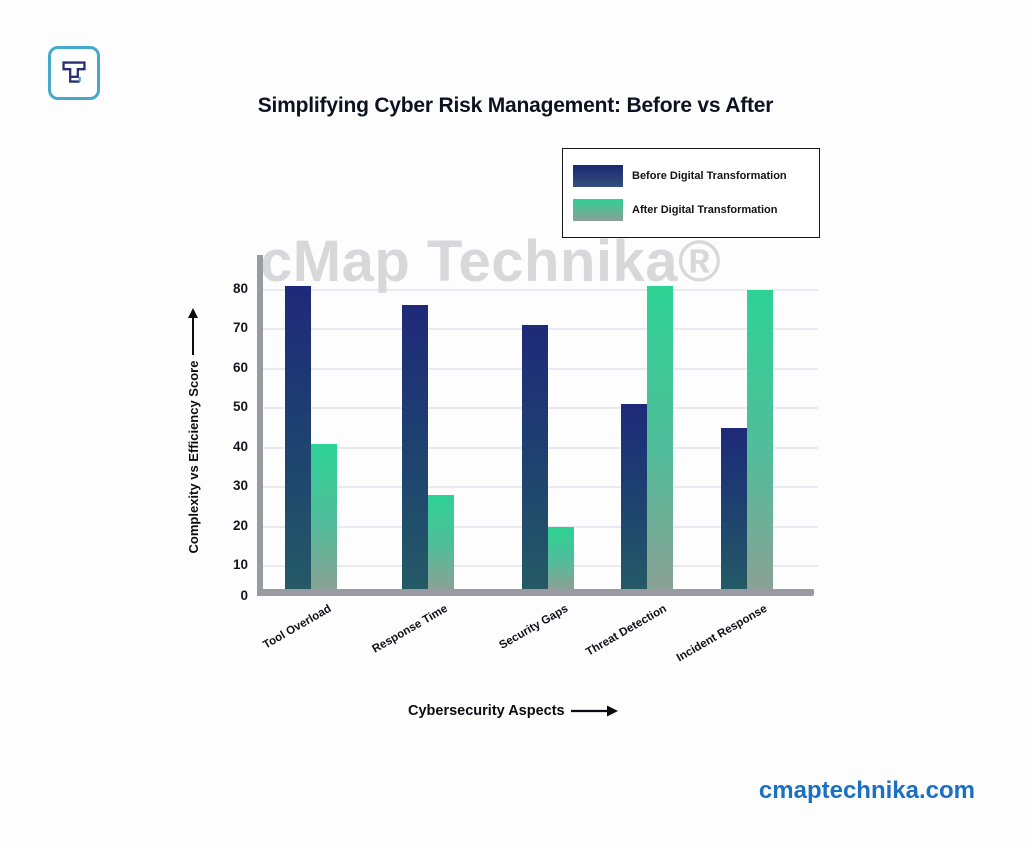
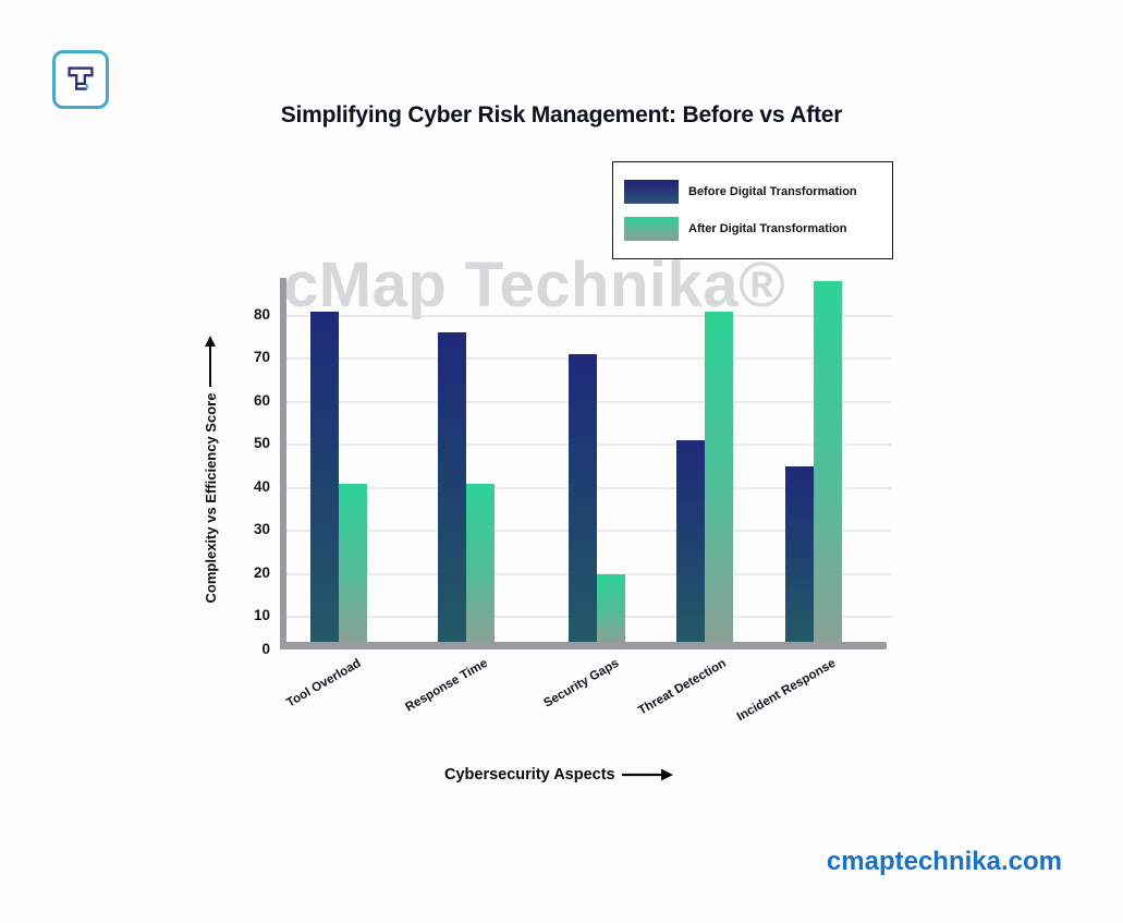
After Digital Transformation/Response Time: 28 -> 41
After Digital Transformation/Incident Response: 80 -> 88
